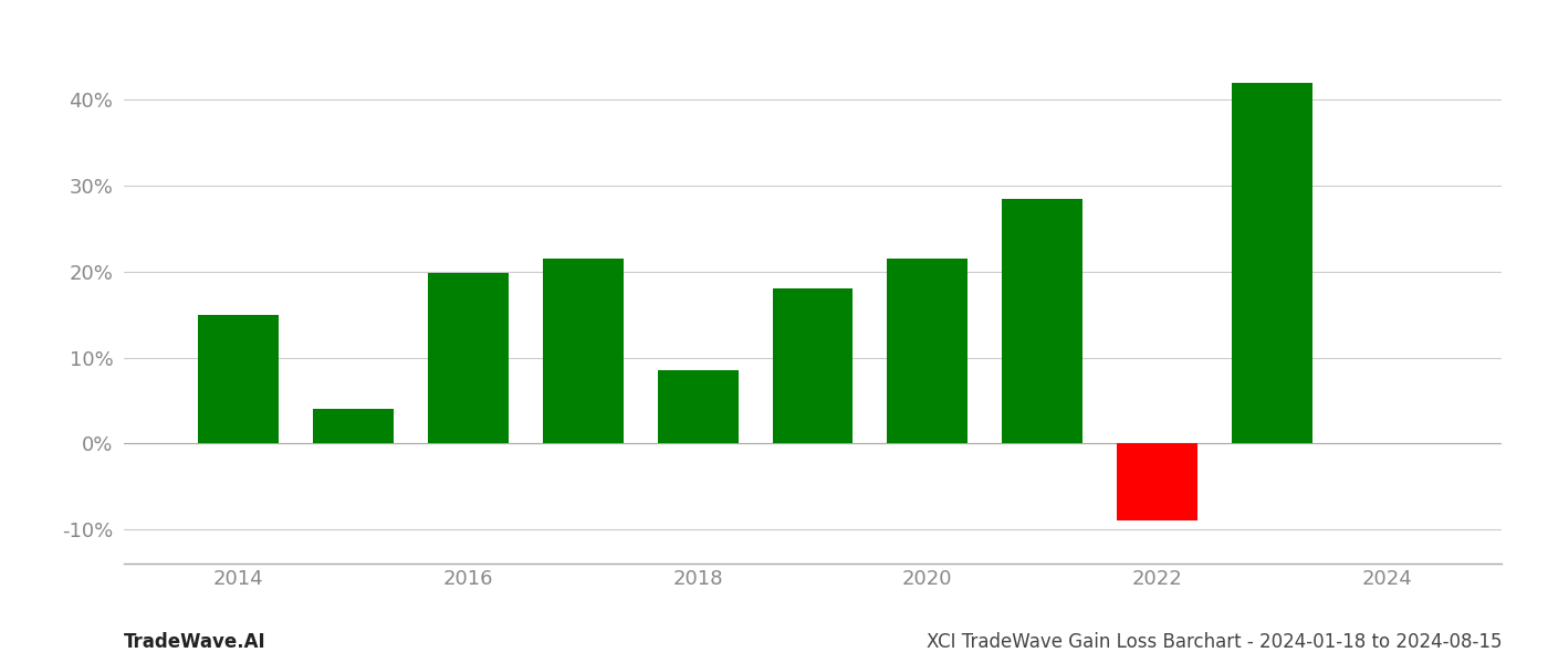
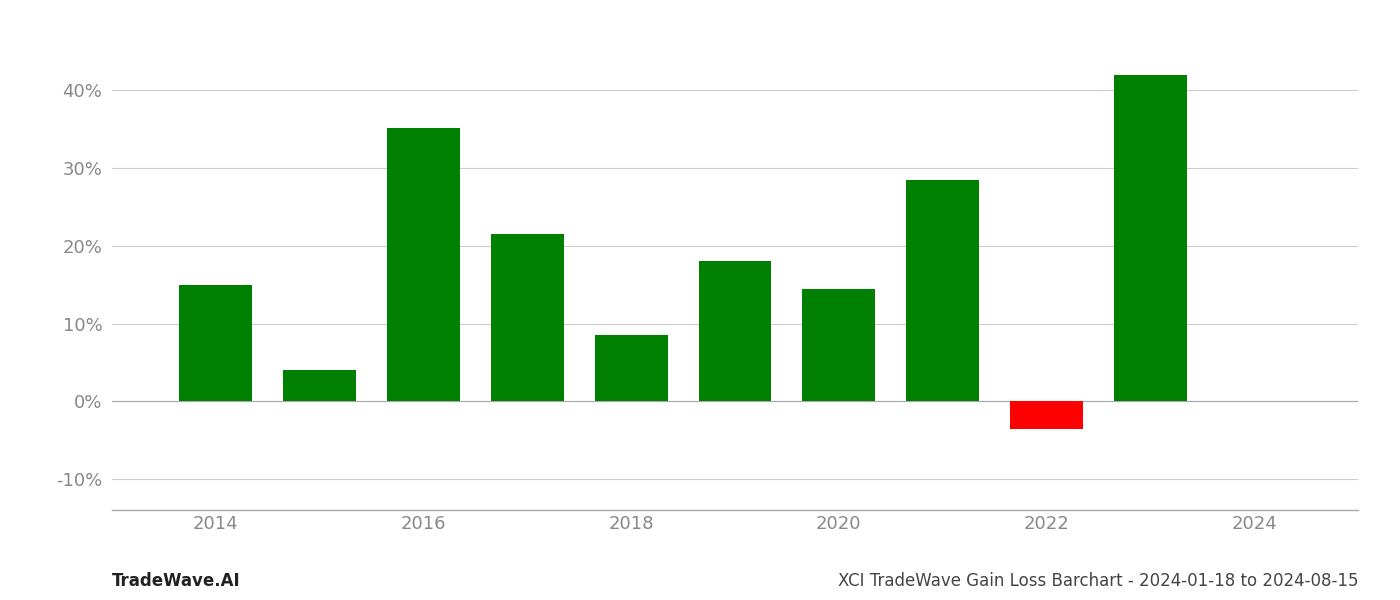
2016: 19.8% -> 35.2%
2020: 21.5% -> 14.4%
2022: -9.0% -> -3.6%
